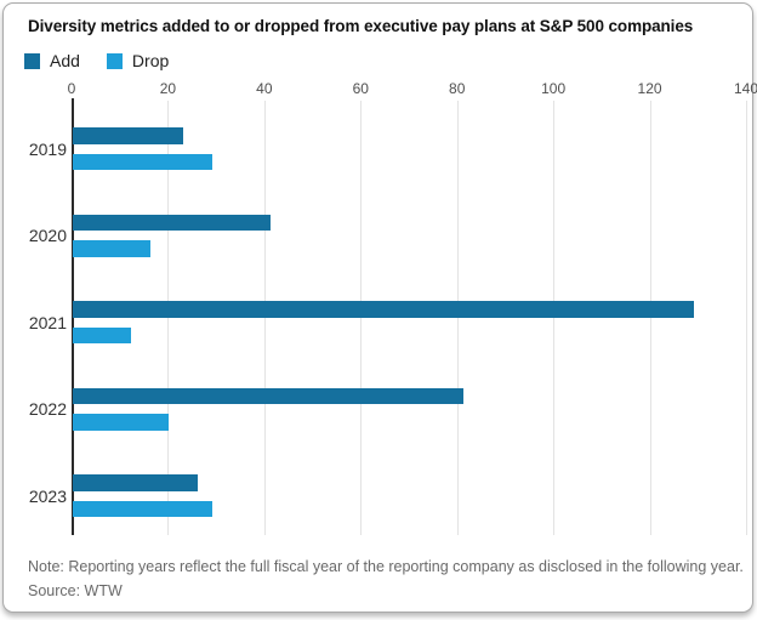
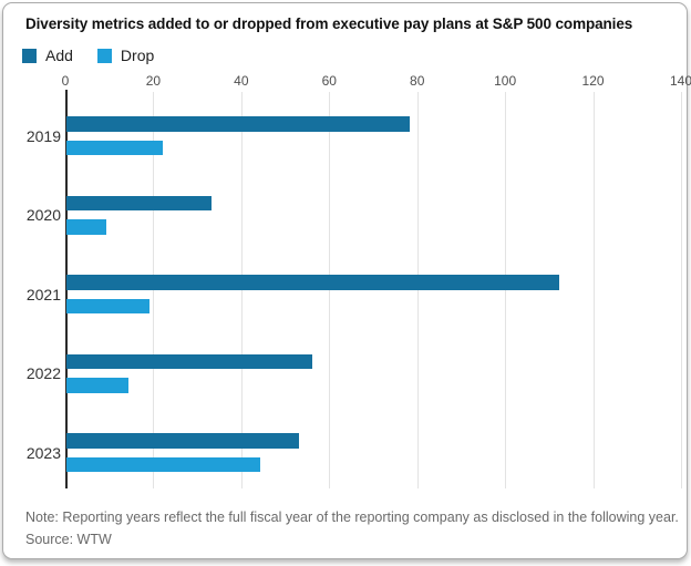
Add/2019: 23 -> 78
Drop/2019: 29 -> 22
Add/2020: 41 -> 33
Drop/2020: 16 -> 9
Add/2021: 129 -> 112
Drop/2021: 12 -> 19
Add/2022: 81 -> 56
Drop/2022: 20 -> 14
Add/2023: 26 -> 53
Drop/2023: 29 -> 44
